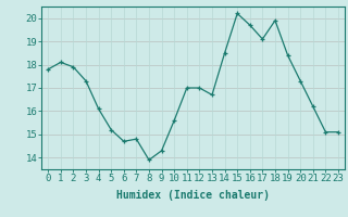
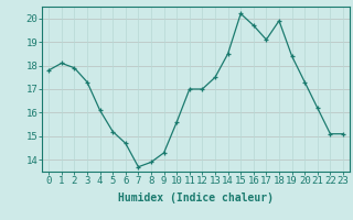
7: 14.8 -> 13.7
13: 16.7 -> 17.5
